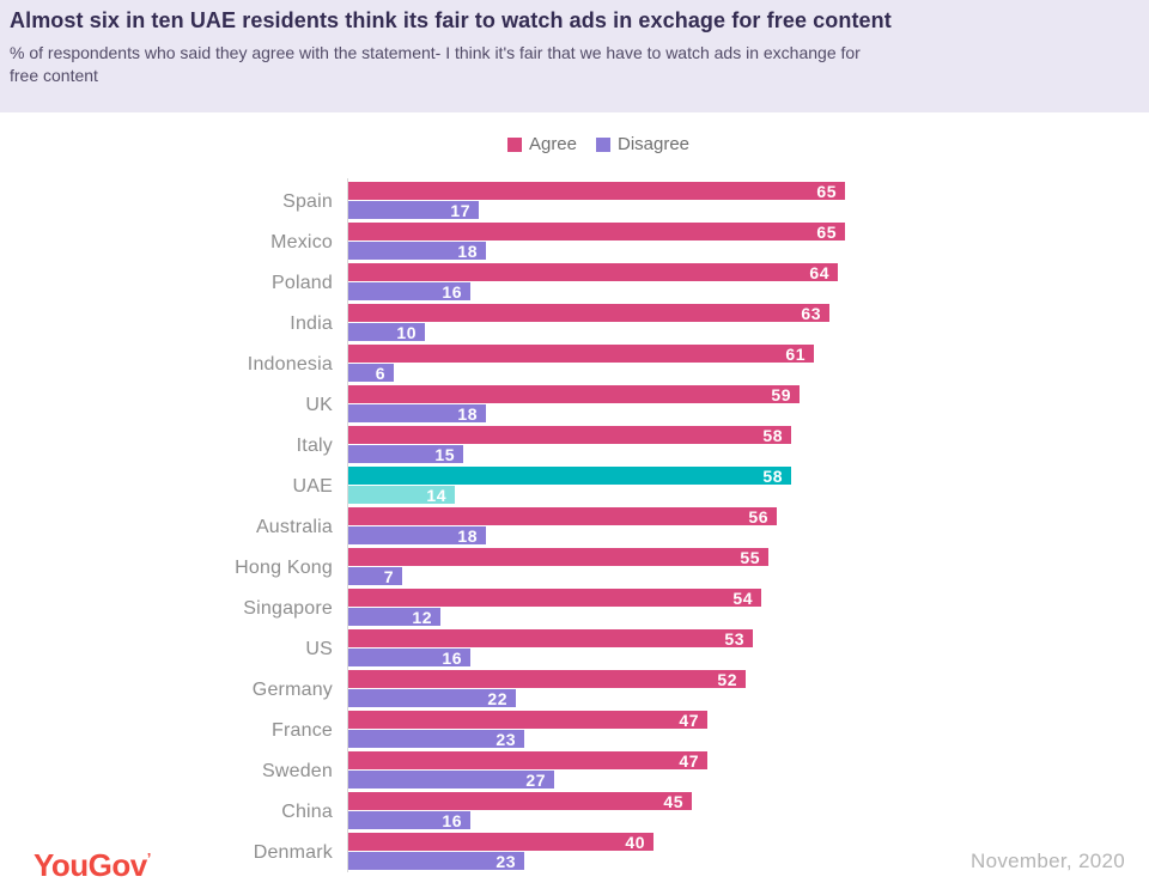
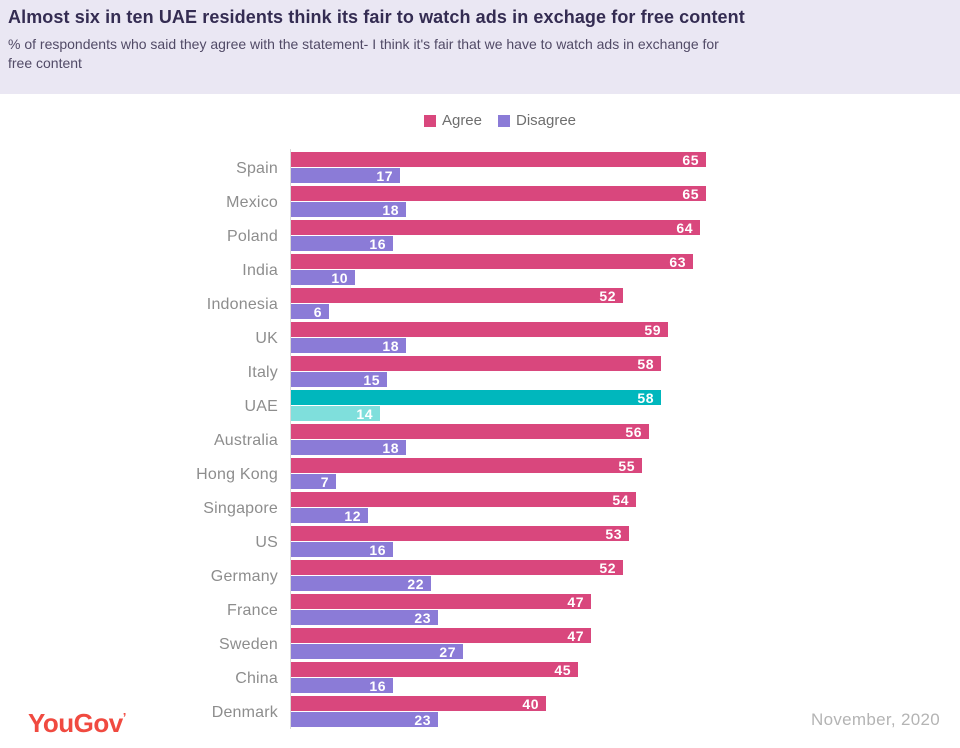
Agree/Indonesia: 61 -> 52
